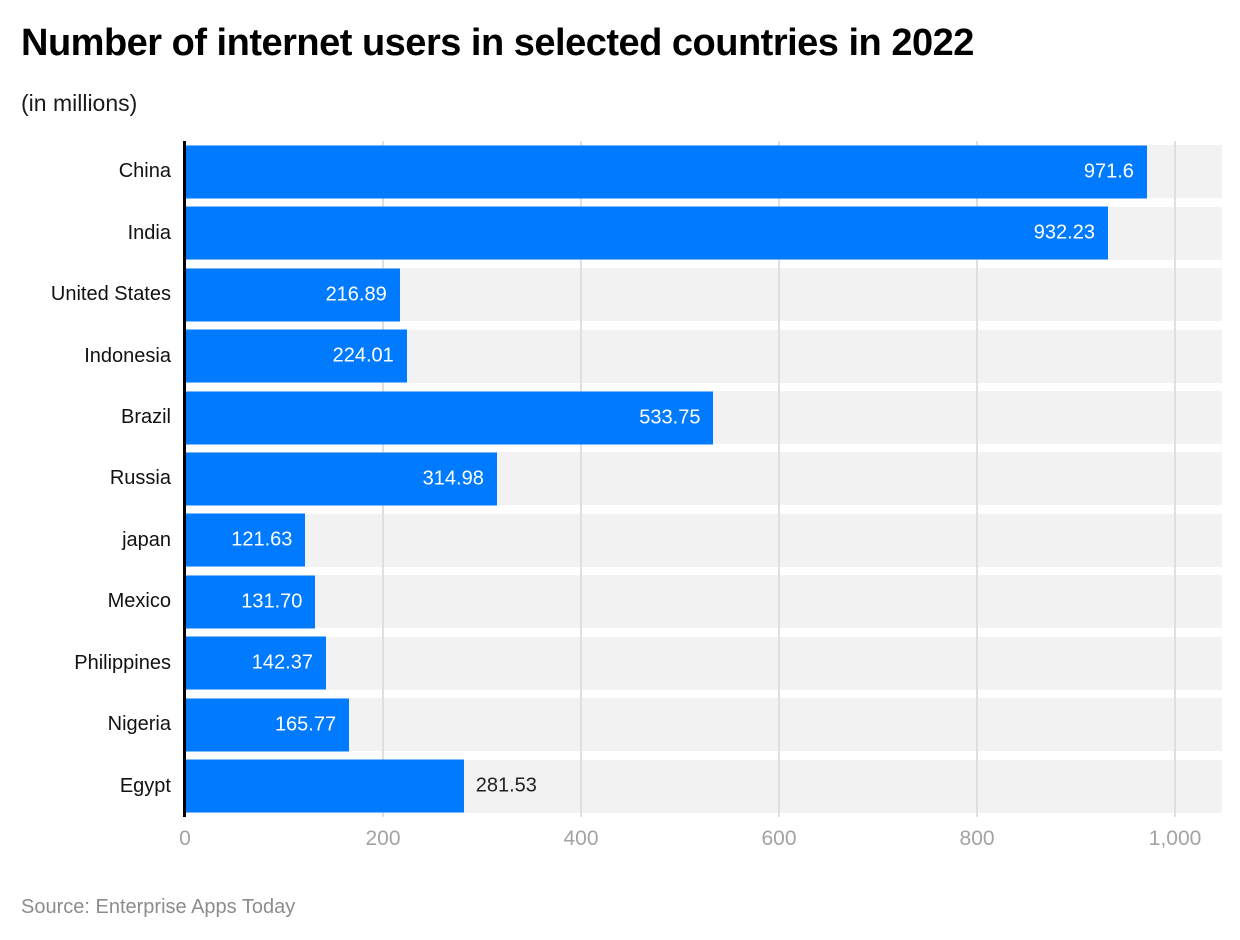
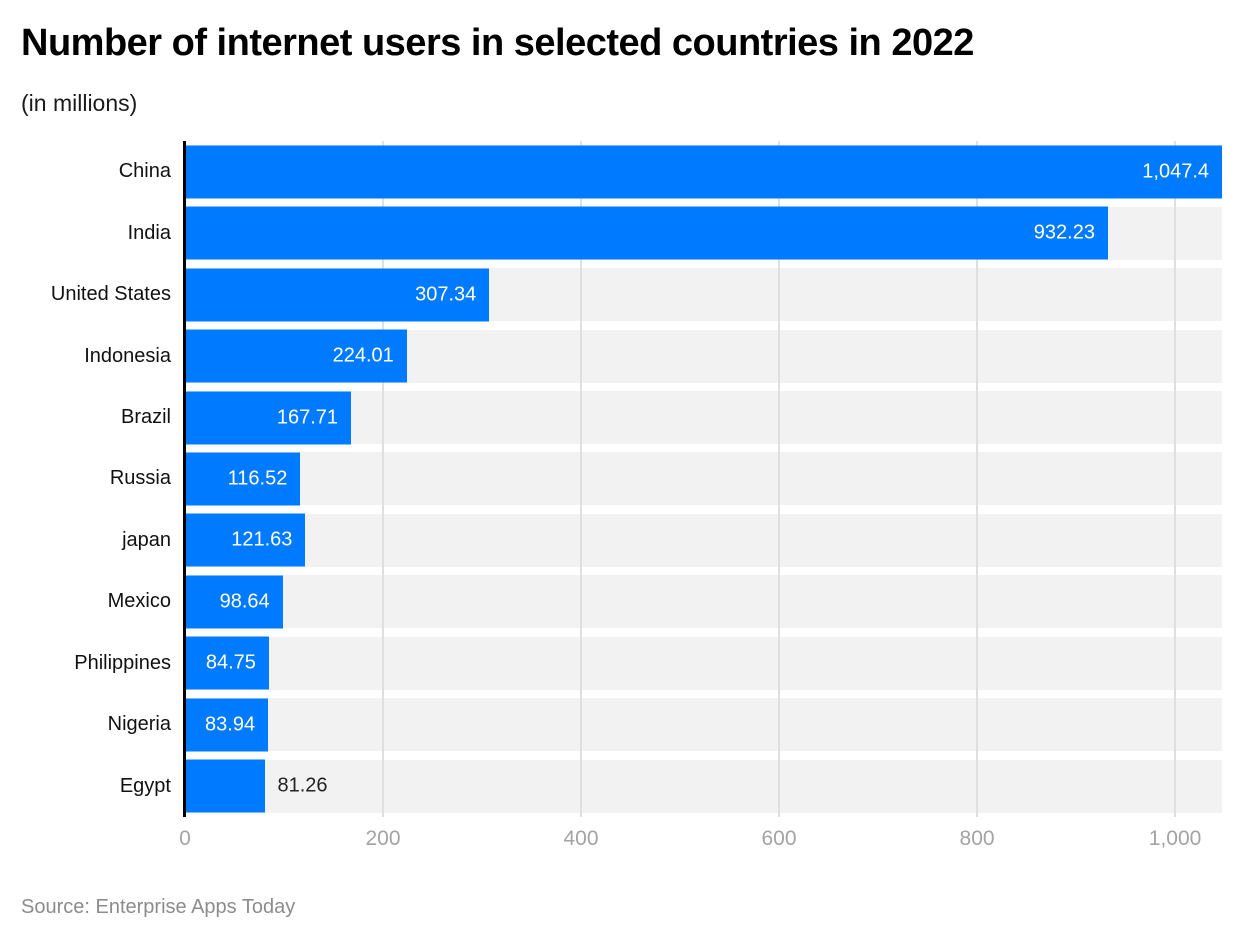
China: 971.6 -> 1,047.4
United States: 216.89 -> 307.34
Brazil: 533.75 -> 167.71
Russia: 314.98 -> 116.52
Mexico: 131.70 -> 98.64
Philippines: 142.37 -> 84.75
Nigeria: 165.77 -> 83.94
Egypt: 281.53 -> 81.26
